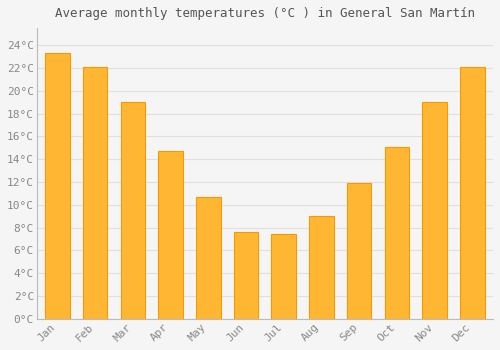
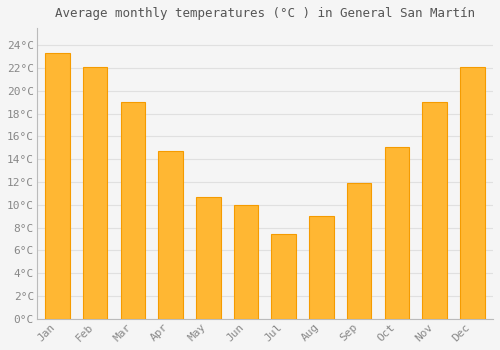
Jun: 7.6°C -> 10.0°C
